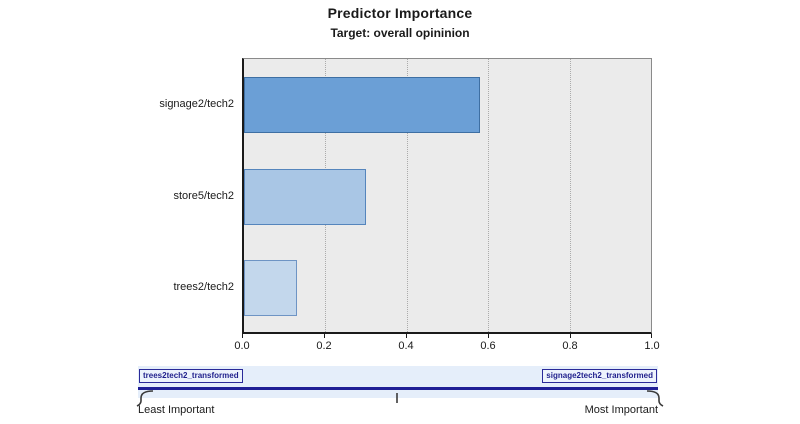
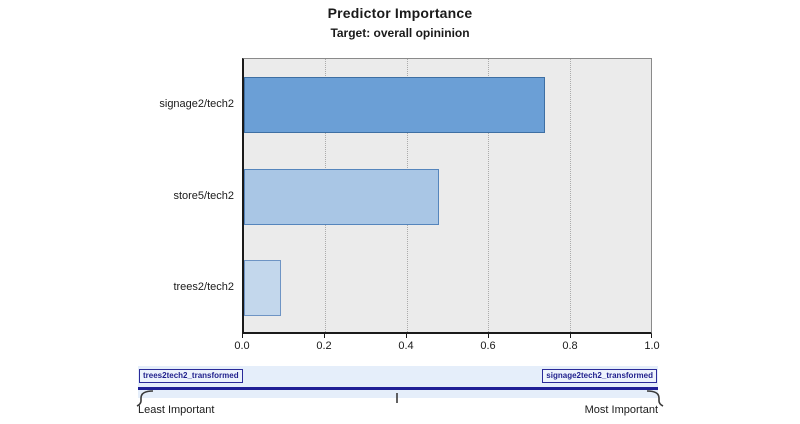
signage2/tech2: 0.58 -> 0.74
store5/tech2: 0.30 -> 0.48
trees2/tech2: 0.13 -> 0.09
